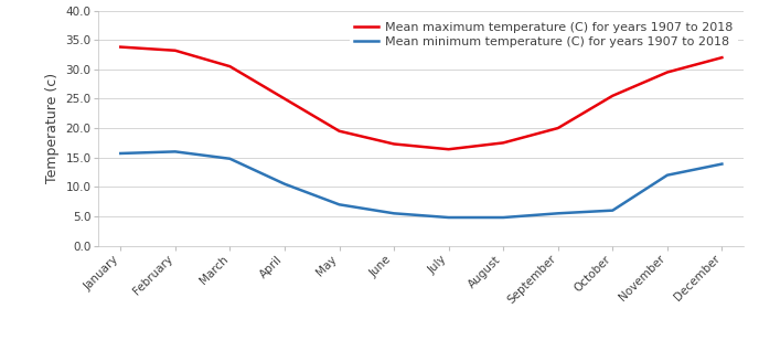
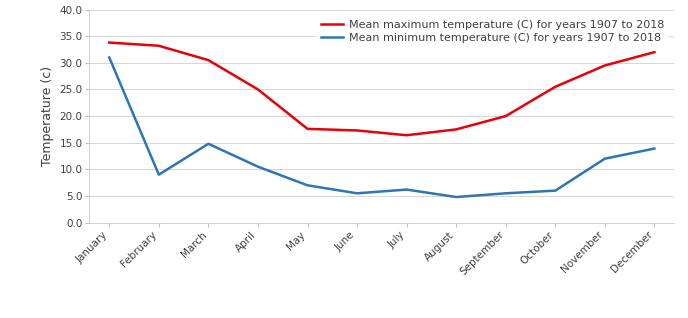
Mean minimum temperature (C) for years 1907 to 2018/January: 15.7 -> 31.0
Mean minimum temperature (C) for years 1907 to 2018/February: 16.0 -> 9.0
Mean maximum temperature (C) for years 1907 to 2018/May: 19.5 -> 17.6
Mean minimum temperature (C) for years 1907 to 2018/July: 4.8 -> 6.2
